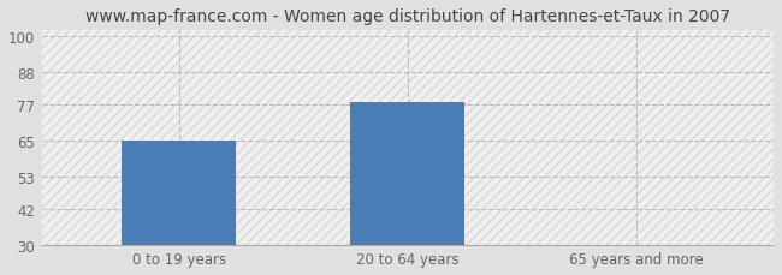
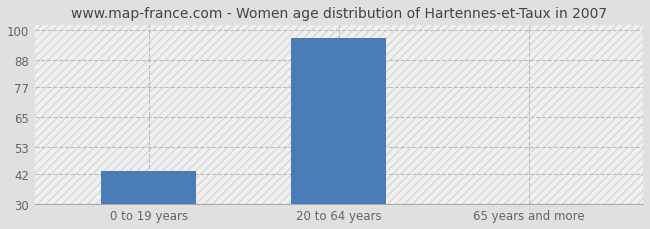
0 to 19 years: 65 -> 43
20 to 64 years: 78 -> 97
